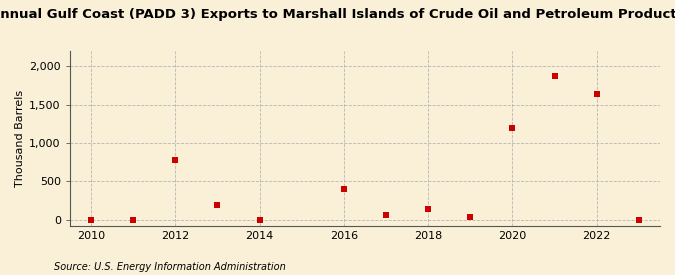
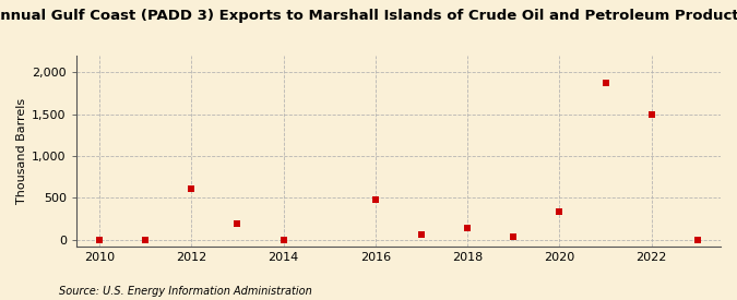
2012: 780 -> 610
2016: 400 -> 480
2020: 1,200 -> 340
2022: 1,640 -> 1,500
